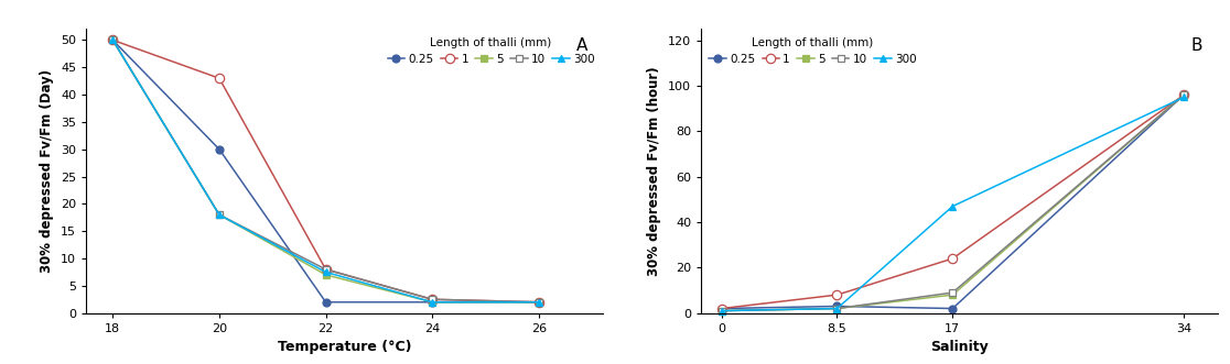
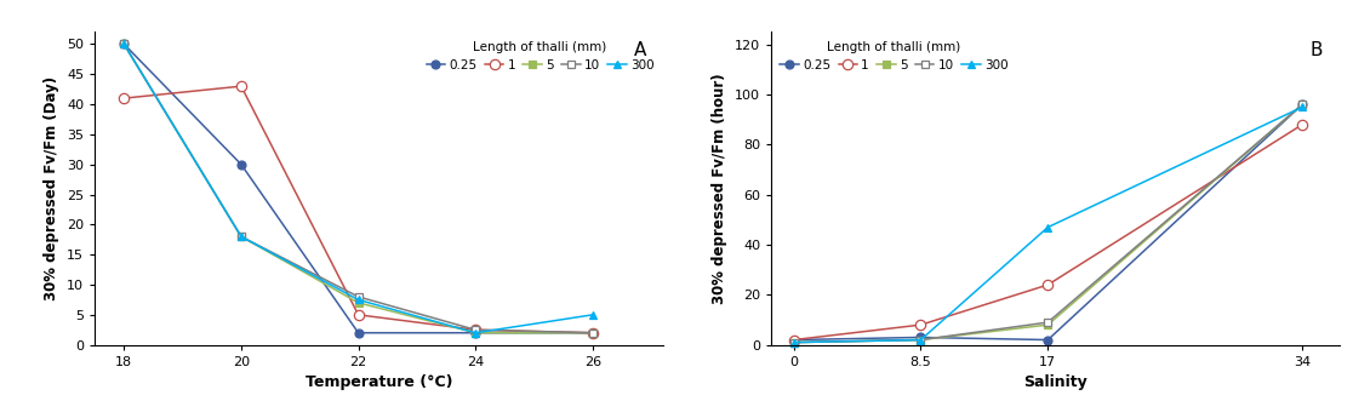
1/18: 50.0 -> 41.0
1/22: 8.0 -> 5.0
300/26: 2.0 -> 5.0
1/34: 96 -> 88
